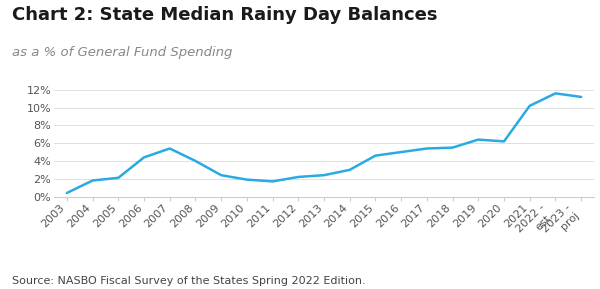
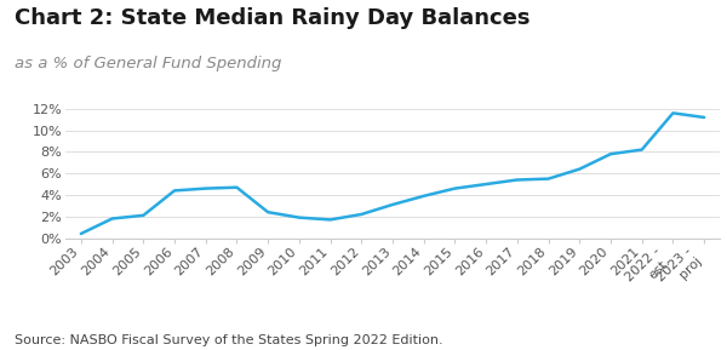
2007: 5.4% -> 4.6%
2008: 4.0% -> 4.7%
2013: 2.4% -> 3.1%
2014: 3.0% -> 3.9%
2020: 6.2% -> 7.8%
2021: 10.2% -> 8.2%
